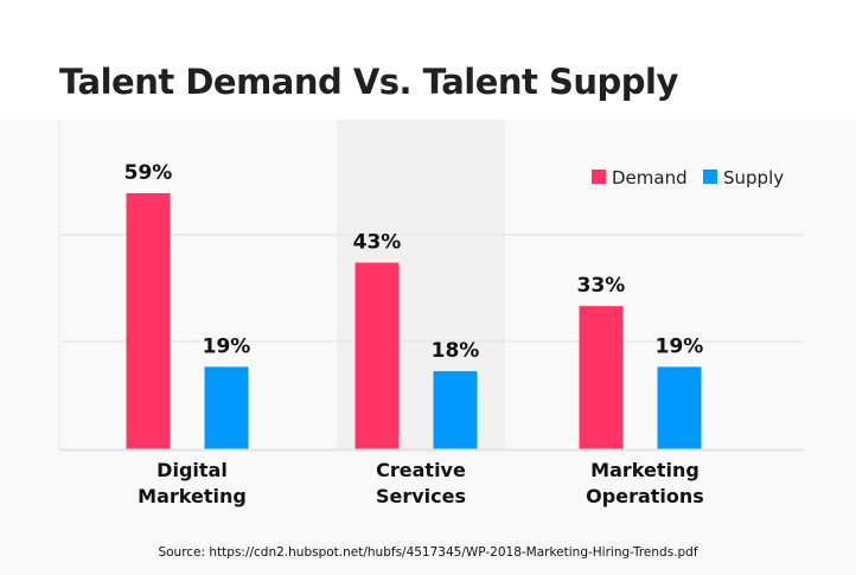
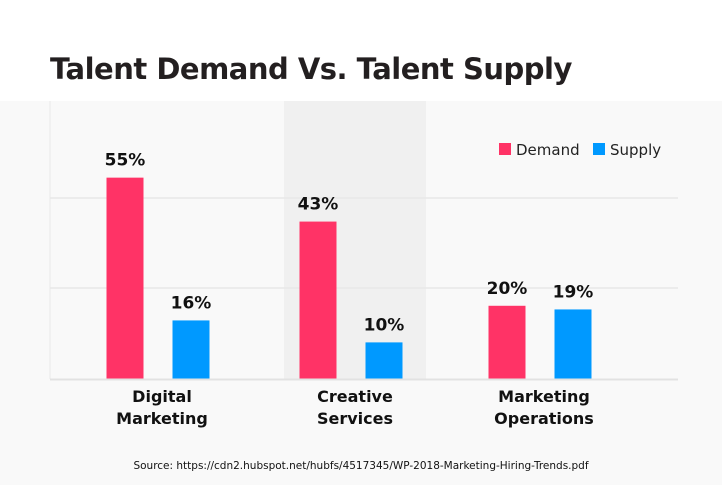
Demand/Digital Marketing: 59% -> 55%
Supply/Digital Marketing: 19% -> 16%
Supply/Creative Services: 18% -> 10%
Demand/Marketing Operations: 33% -> 20%
